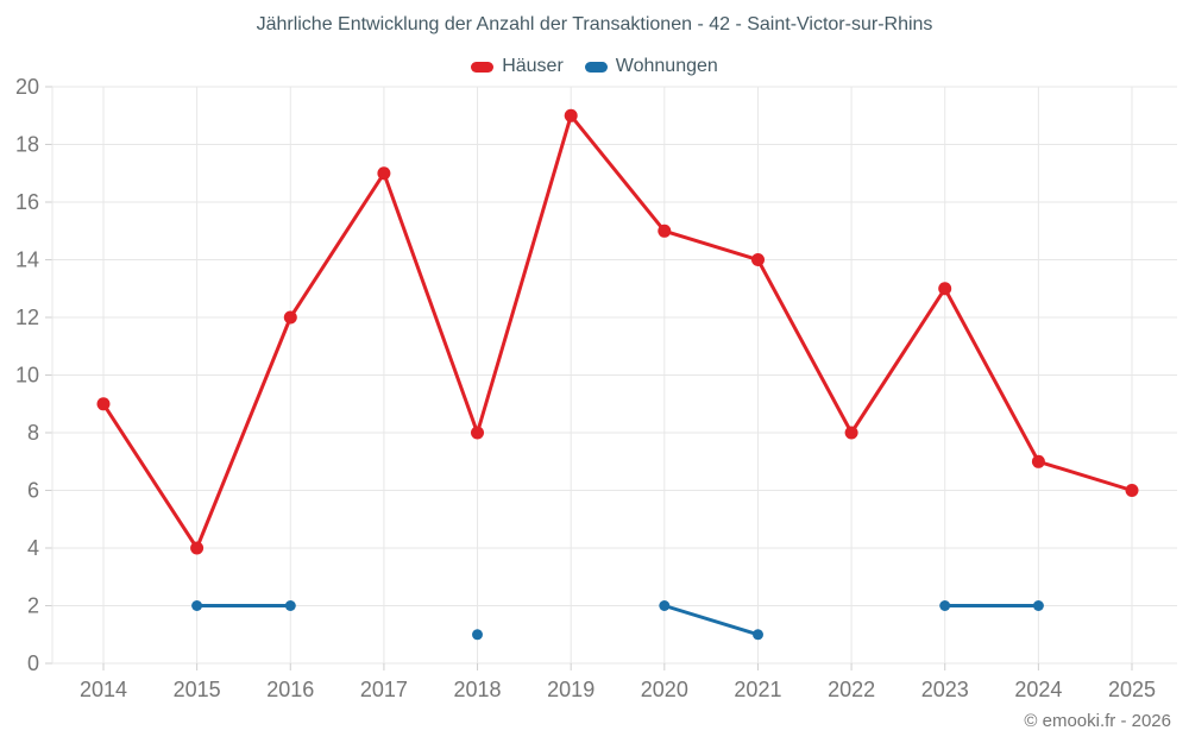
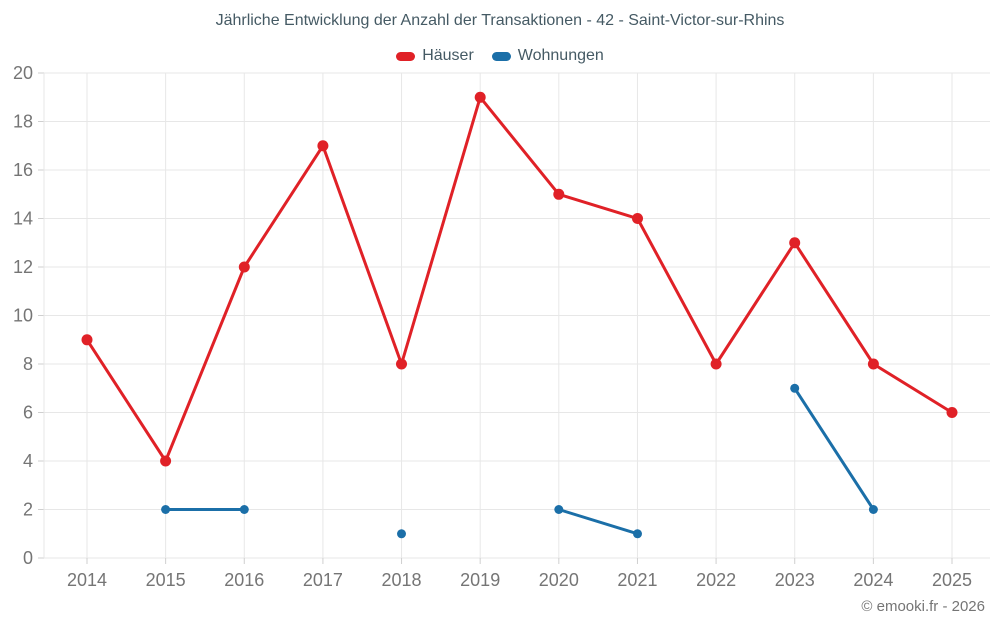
Wohnungen/2023: 2 -> 7
Häuser/2024: 7 -> 8
